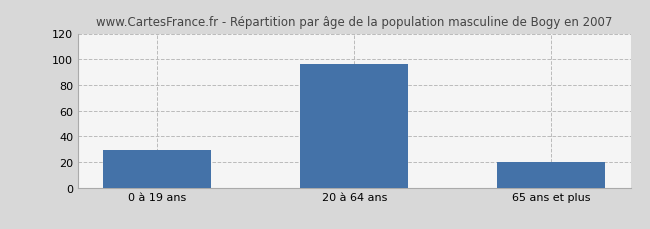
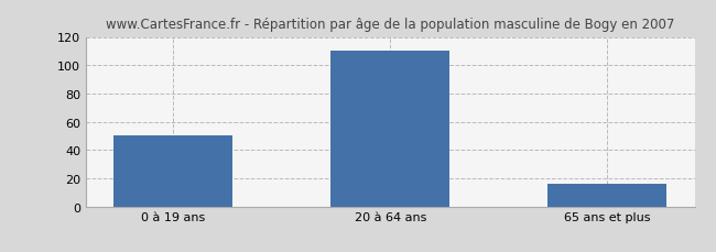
0 à 19 ans: 29 -> 50
20 à 64 ans: 96 -> 110
65 ans et plus: 20 -> 16
